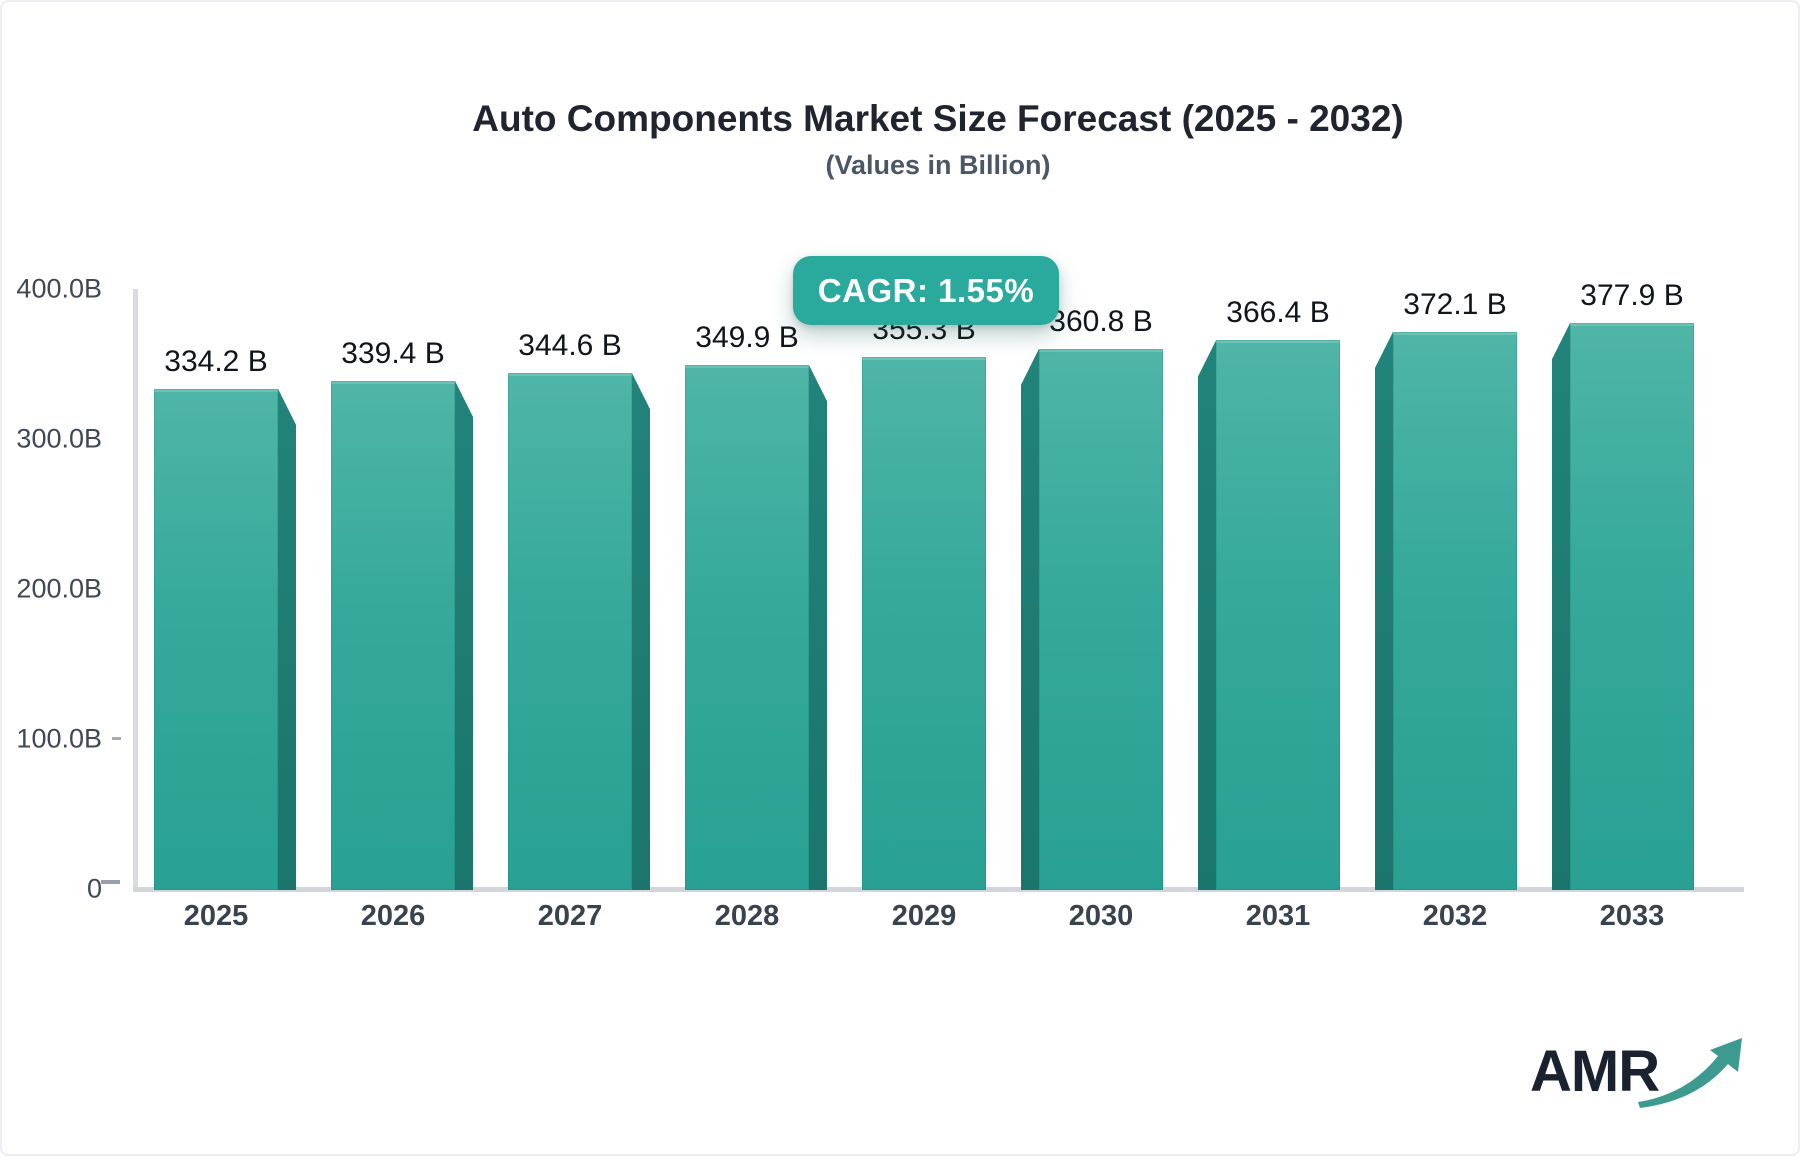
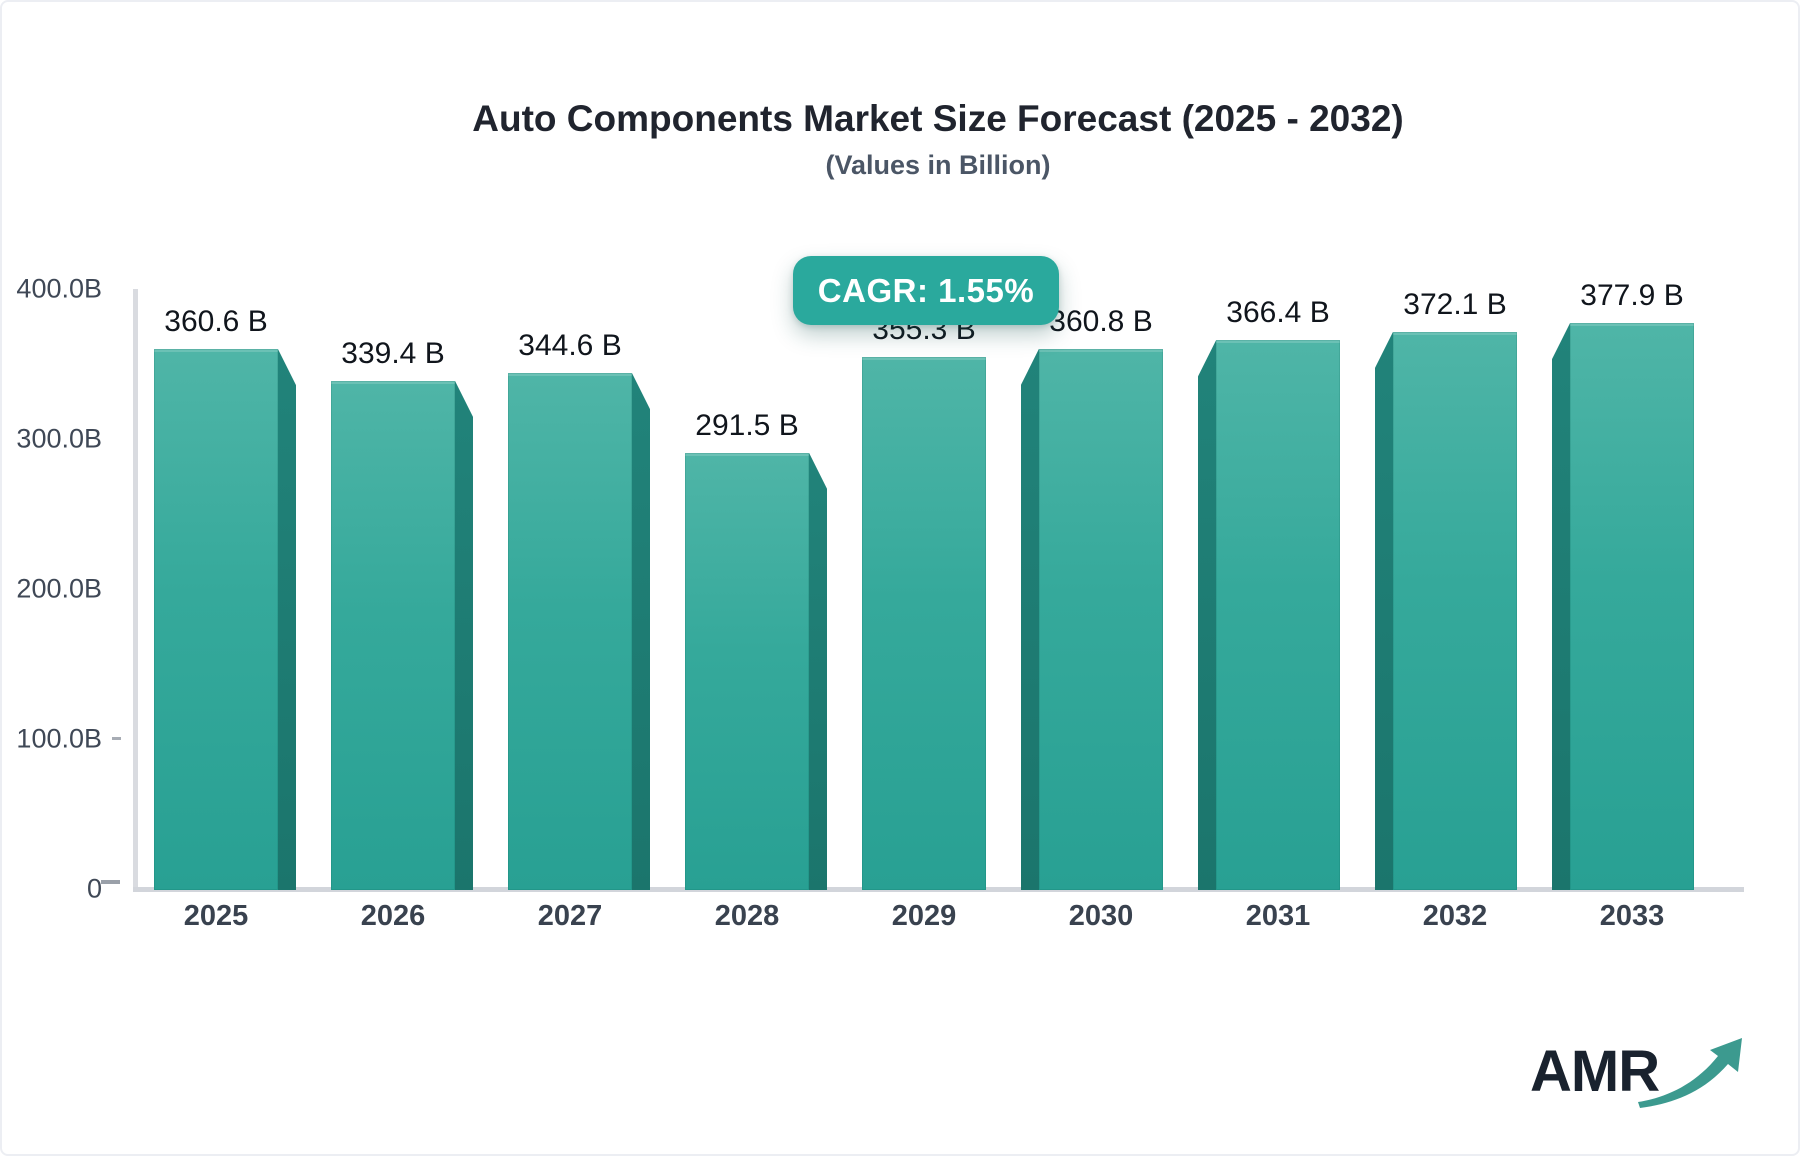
2025: 334.2 -> 360.6
2028: 349.9 -> 291.5
